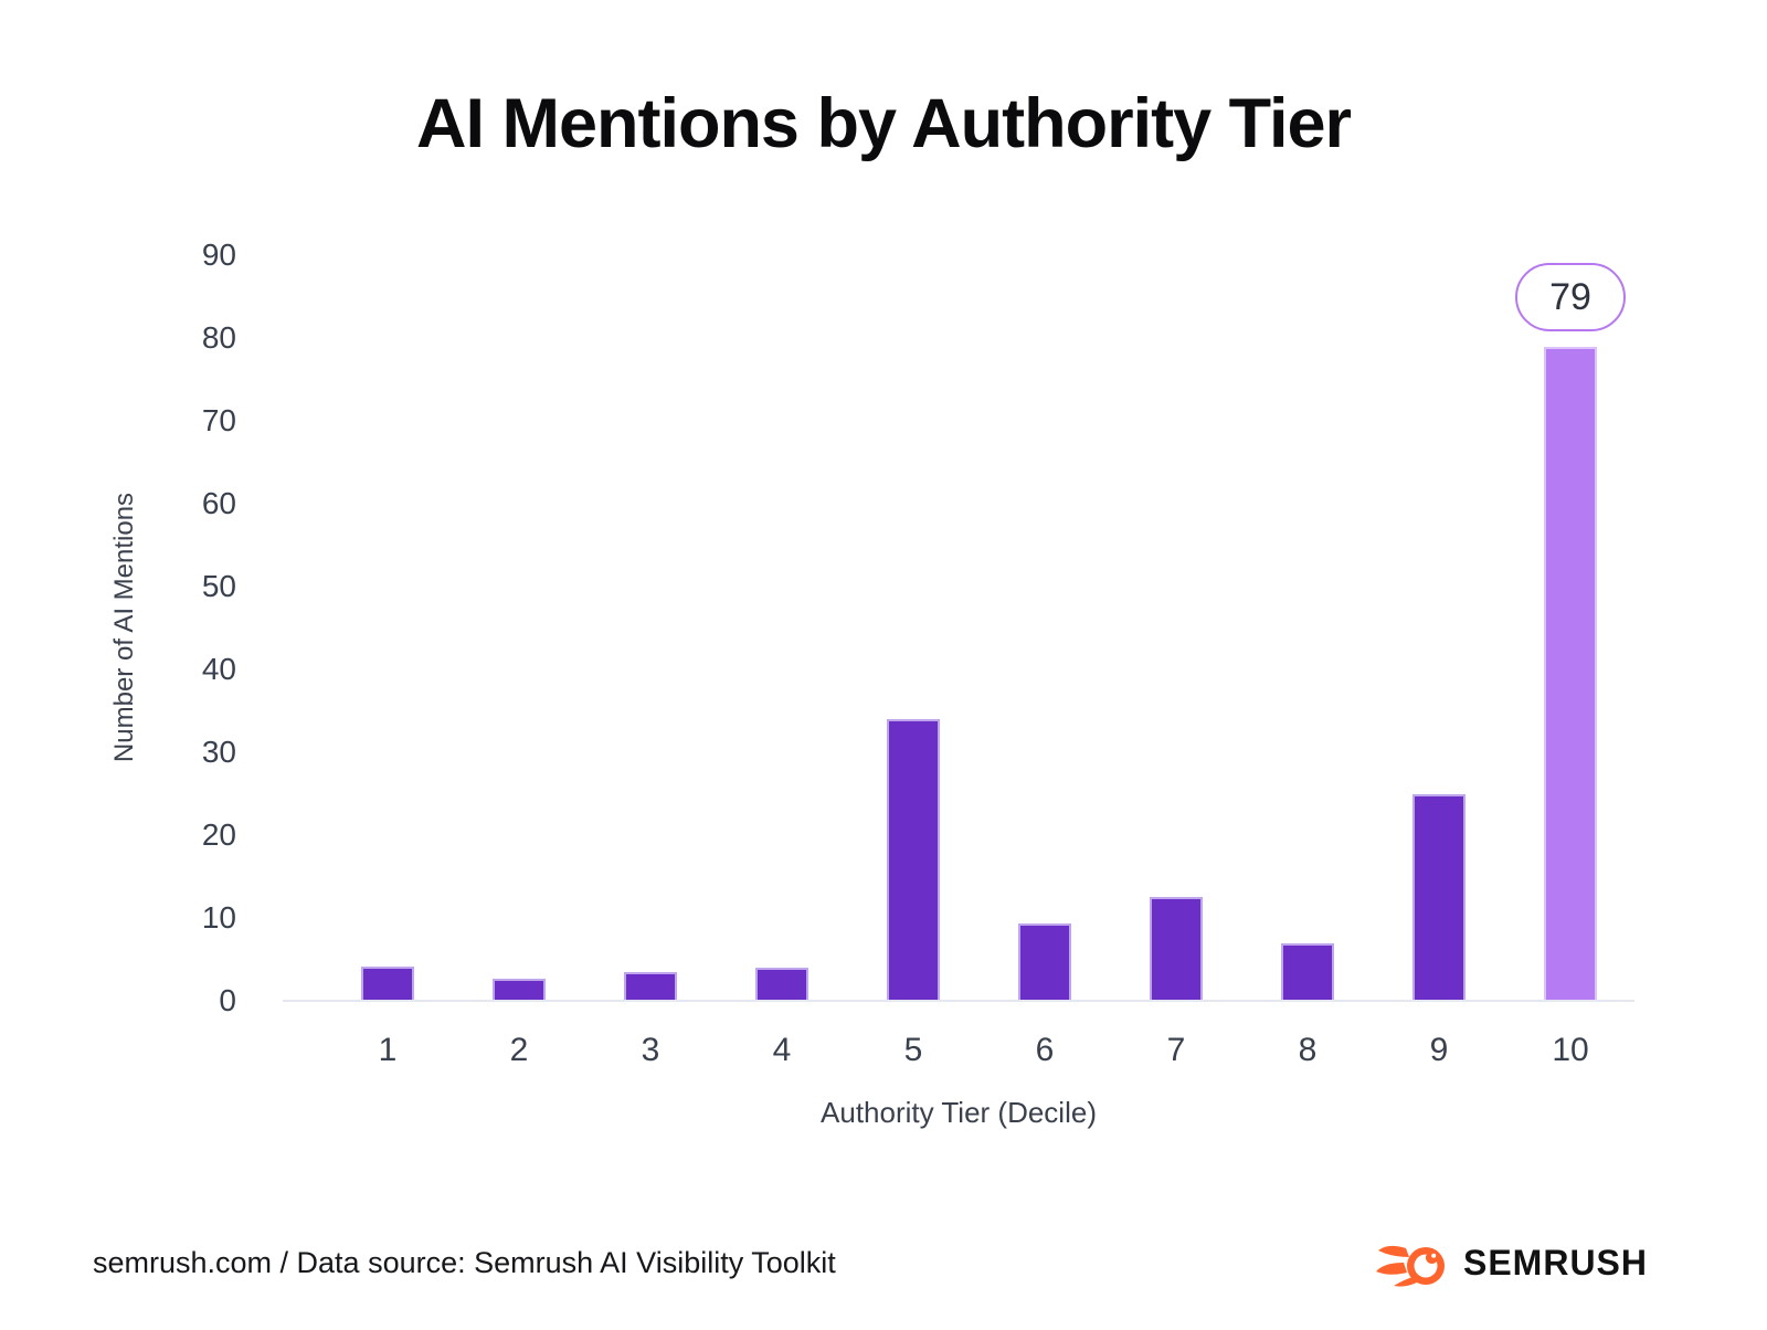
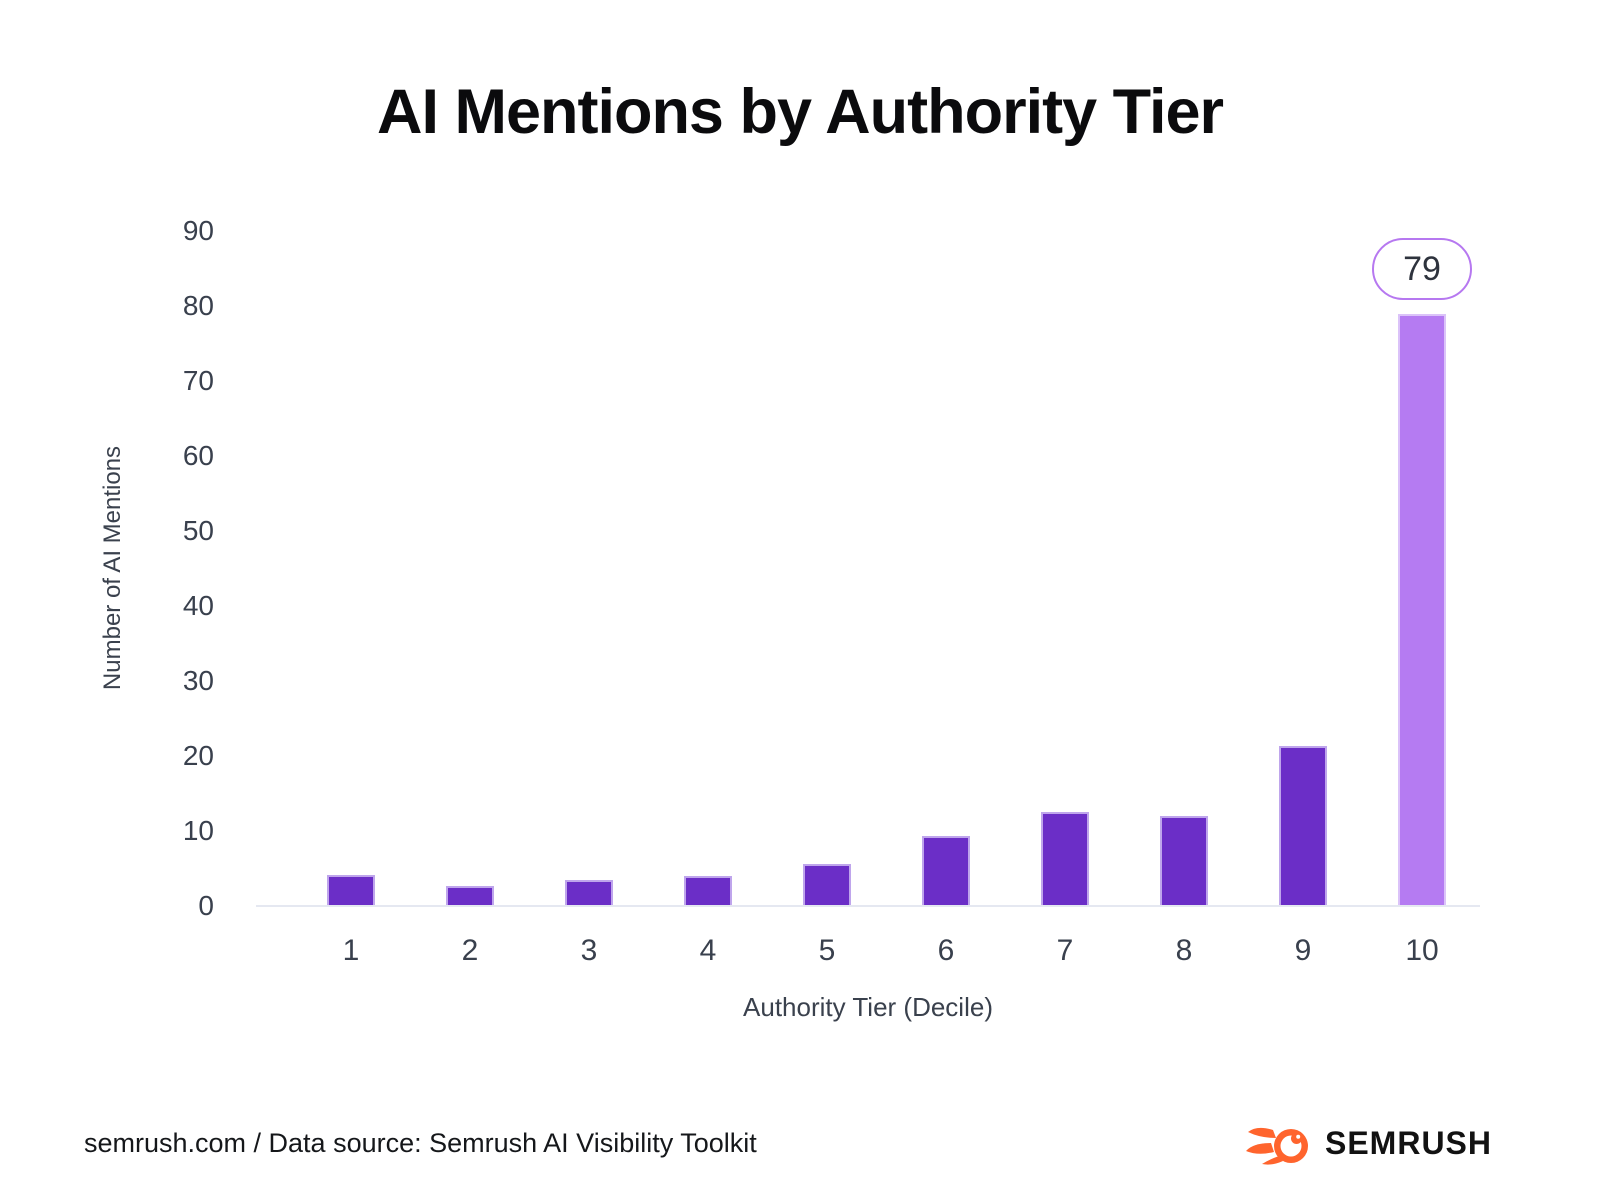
5: 34 -> 6
8: 7 -> 12
9: 25 -> 21
